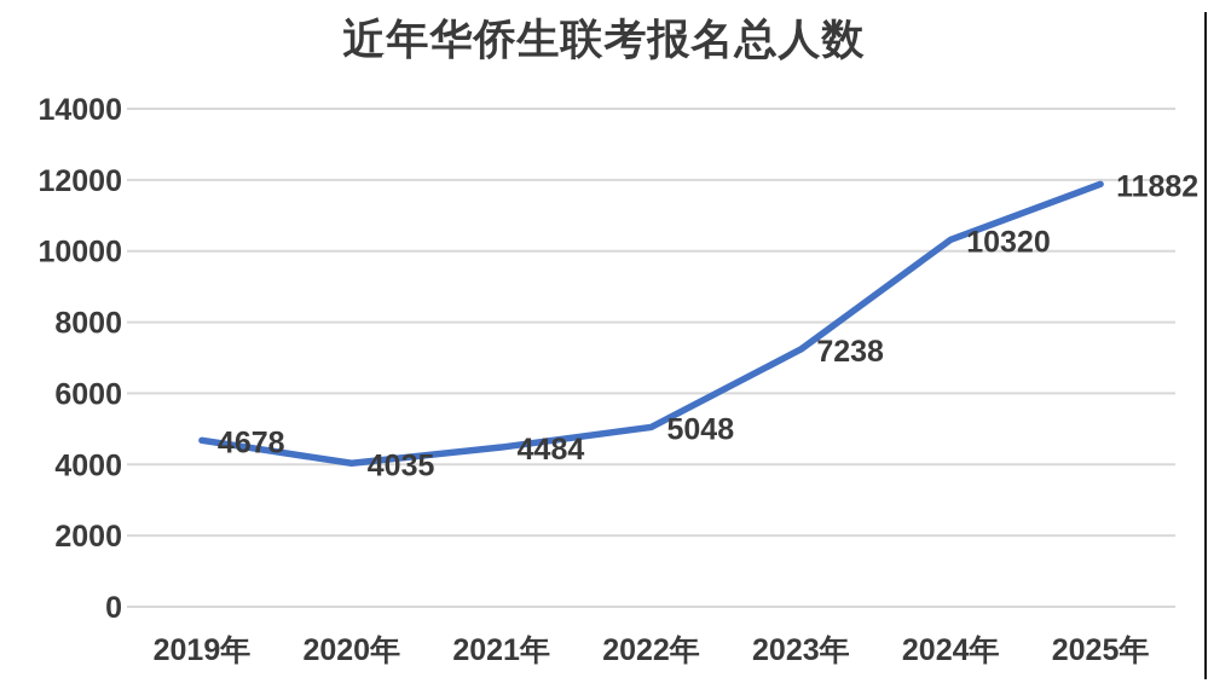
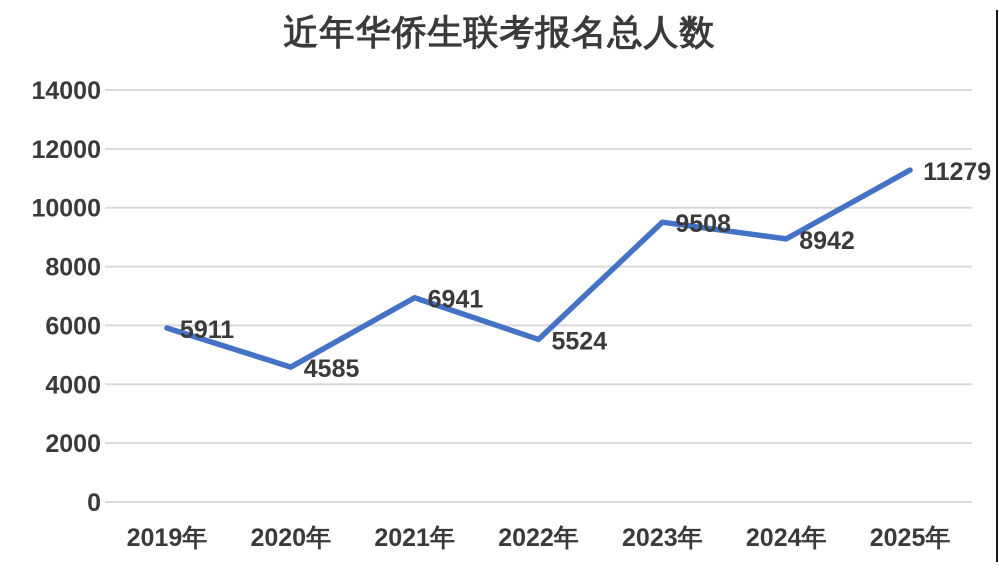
2019年: 4678 -> 5911
2020年: 4035 -> 4585
2021年: 4484 -> 6941
2022年: 5048 -> 5524
2023年: 7238 -> 9508
2024年: 10320 -> 8942
2025年: 11882 -> 11279
